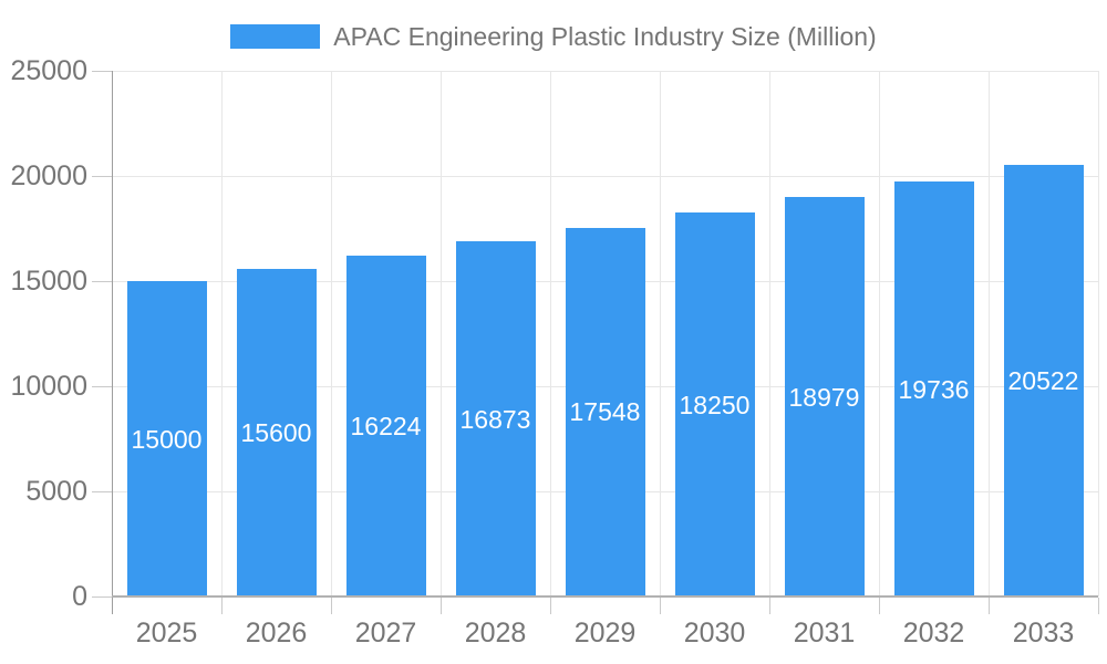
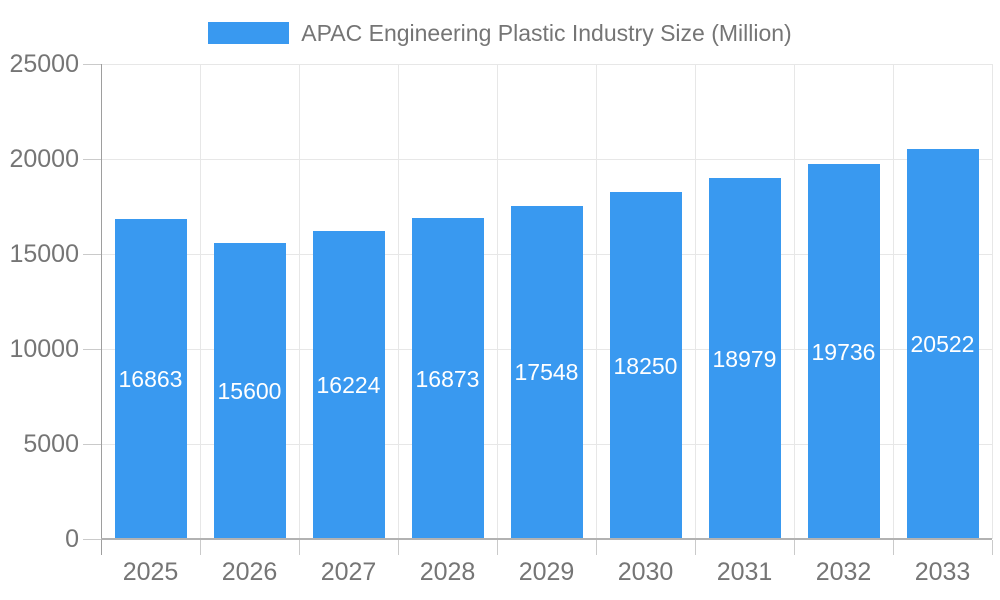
2025: 15000 -> 16863
